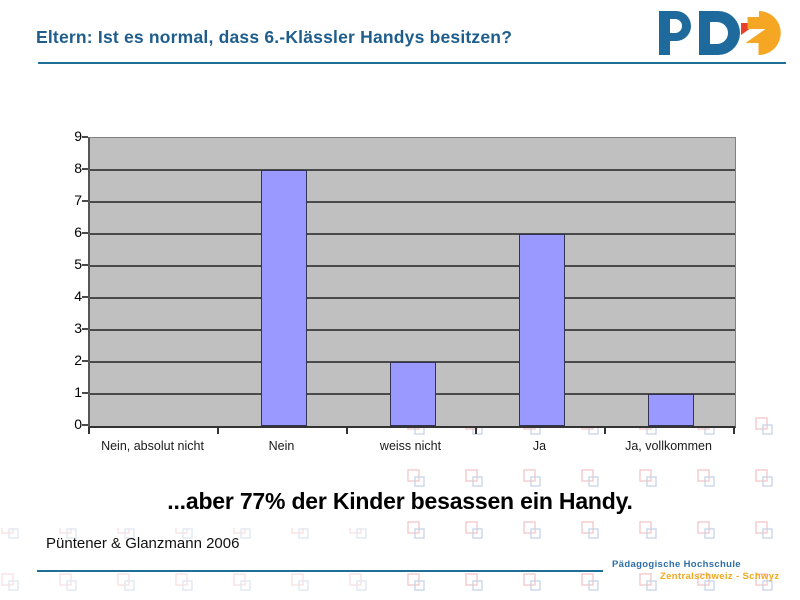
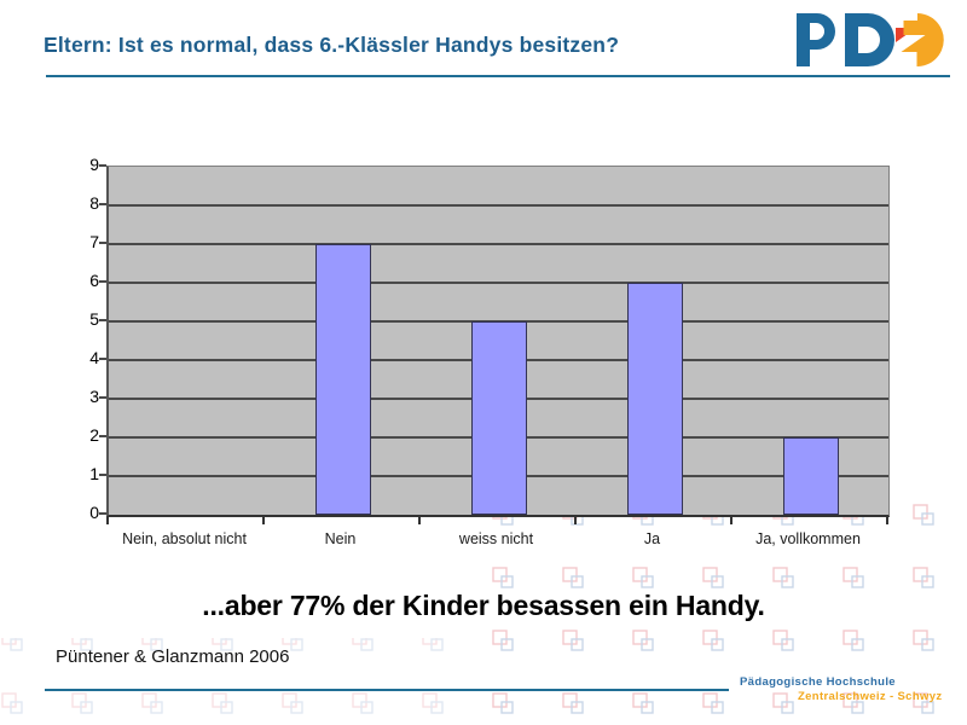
Nein: 8 -> 7
weiss nicht: 2 -> 5
Ja, vollkommen: 1 -> 2
